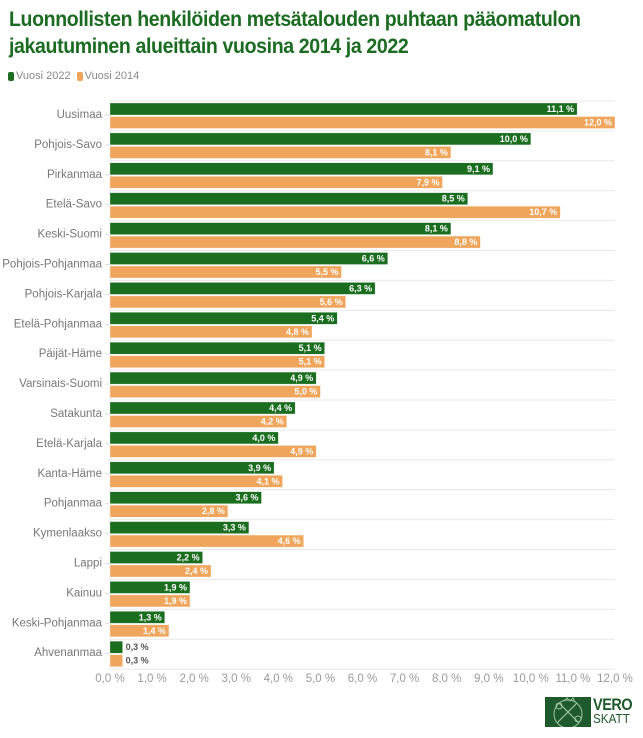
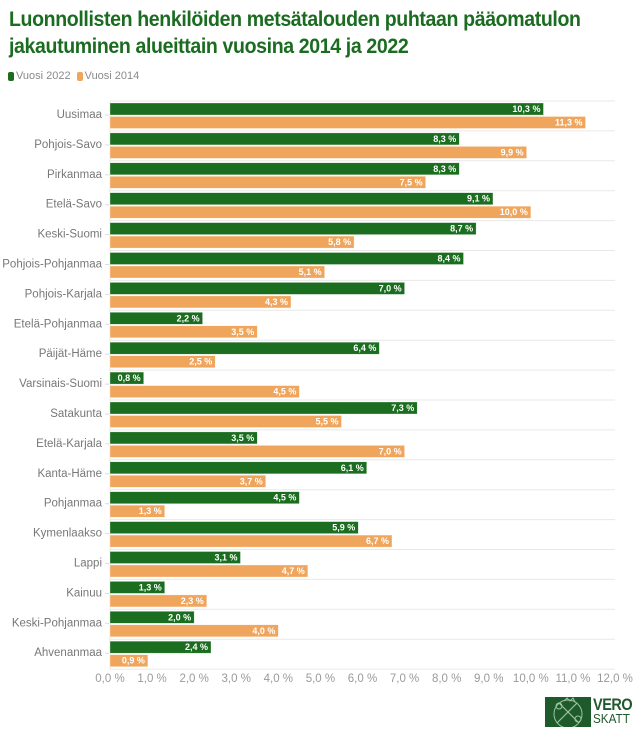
Vuosi 2022/Uusimaa: 11,1 -> 10,3
Vuosi 2014/Uusimaa: 12,0 -> 11,3
Vuosi 2022/Pohjois-Savo: 10,0 -> 8,3
Vuosi 2014/Pohjois-Savo: 8,1 -> 9,9
Vuosi 2022/Pirkanmaa: 9,1 -> 8,3
Vuosi 2014/Pirkanmaa: 7,9 -> 7,5
Vuosi 2022/Etelä-Savo: 8,5 -> 9,1
Vuosi 2014/Etelä-Savo: 10,7 -> 10,0
Vuosi 2022/Keski-Suomi: 8,1 -> 8,7
Vuosi 2014/Keski-Suomi: 8,8 -> 5,8
Vuosi 2022/Pohjois-Pohjanmaa: 6,6 -> 8,4
Vuosi 2014/Pohjois-Pohjanmaa: 5,5 -> 5,1
Vuosi 2022/Pohjois-Karjala: 6,3 -> 7,0
Vuosi 2014/Pohjois-Karjala: 5,6 -> 4,3
Vuosi 2022/Etelä-Pohjanmaa: 5,4 -> 2,2
Vuosi 2014/Etelä-Pohjanmaa: 4,8 -> 3,5
Vuosi 2022/Päijät-Häme: 5,1 -> 6,4
Vuosi 2014/Päijät-Häme: 5,1 -> 2,5
Vuosi 2022/Varsinais-Suomi: 4,9 -> 0,8
Vuosi 2014/Varsinais-Suomi: 5,0 -> 4,5
Vuosi 2022/Satakunta: 4,4 -> 7,3
Vuosi 2014/Satakunta: 4,2 -> 5,5
Vuosi 2022/Etelä-Karjala: 4,0 -> 3,5
Vuosi 2014/Etelä-Karjala: 4,9 -> 7,0
Vuosi 2022/Kanta-Häme: 3,9 -> 6,1
Vuosi 2014/Kanta-Häme: 4,1 -> 3,7
Vuosi 2022/Pohjanmaa: 3,6 -> 4,5
Vuosi 2014/Pohjanmaa: 2,8 -> 1,3
Vuosi 2022/Kymenlaakso: 3,3 -> 5,9
Vuosi 2014/Kymenlaakso: 4,6 -> 6,7
Vuosi 2022/Lappi: 2,2 -> 3,1
Vuosi 2014/Lappi: 2,4 -> 4,7
Vuosi 2022/Kainuu: 1,9 -> 1,3
Vuosi 2014/Kainuu: 1,9 -> 2,3
Vuosi 2022/Keski-Pohjanmaa: 1,3 -> 2,0
Vuosi 2014/Keski-Pohjanmaa: 1,4 -> 4,0
Vuosi 2022/Ahvenanmaa: 0,3 -> 2,4
Vuosi 2014/Ahvenanmaa: 0,3 -> 0,9
